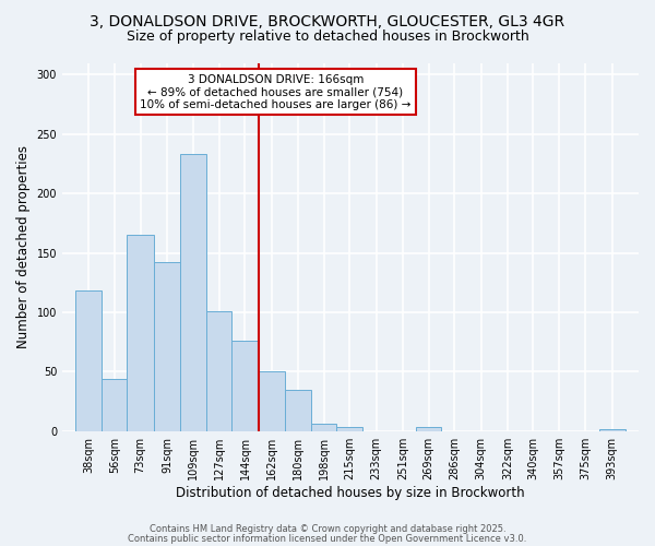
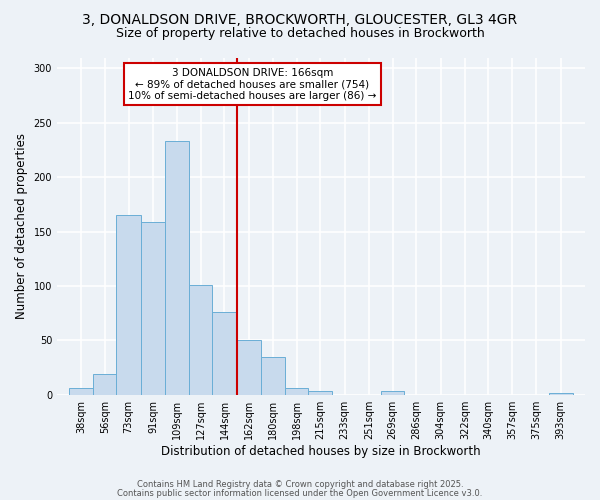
38sqm: 118 -> 6
56sqm: 44 -> 19
91sqm: 142 -> 159
